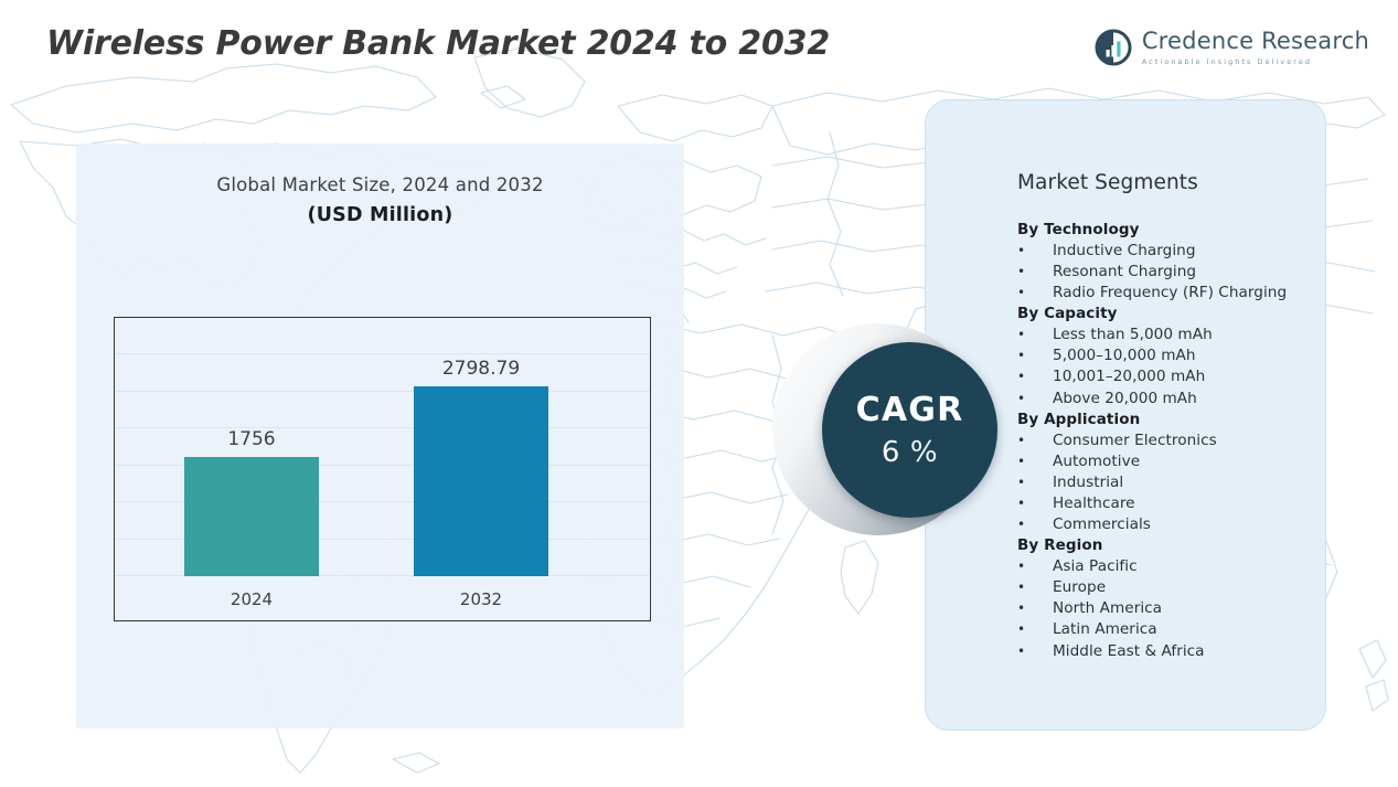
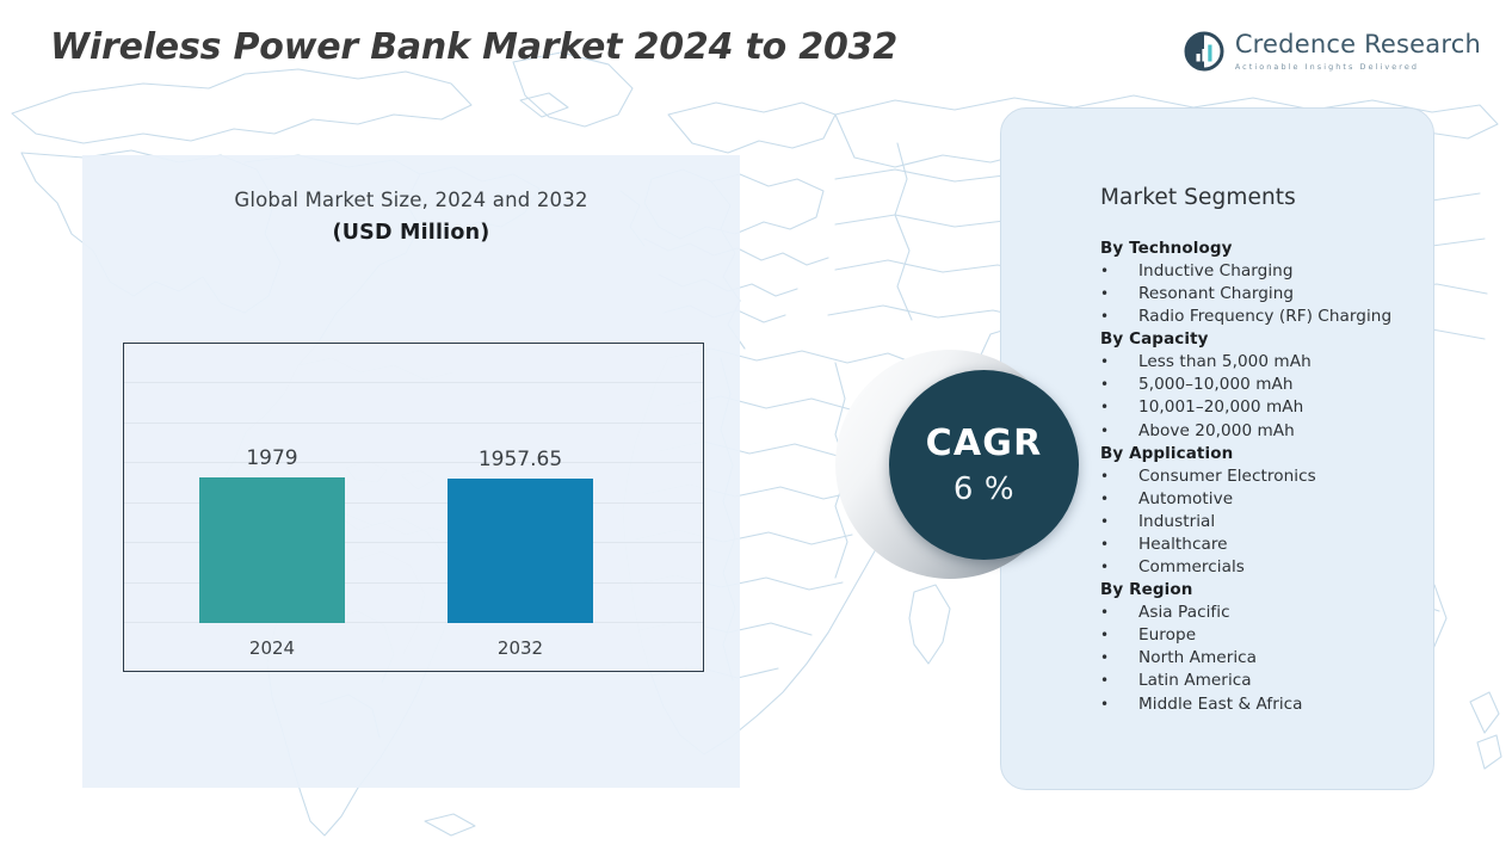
2024: 1756 -> 1979
2032: 2798.79 -> 1957.65
